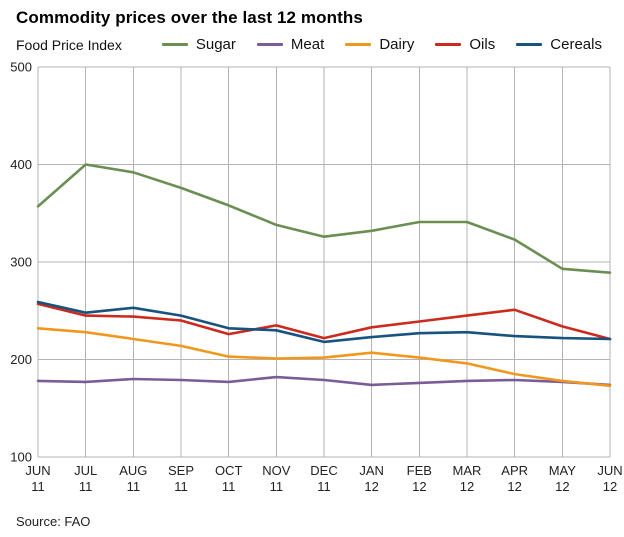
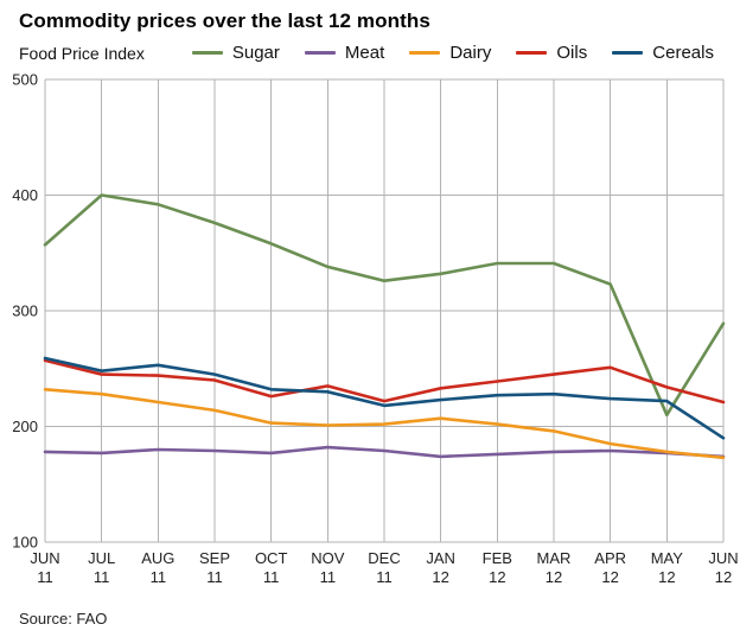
Sugar/MAY 12: 290 -> 210
Cereals/JUN 12: 220 -> 190
